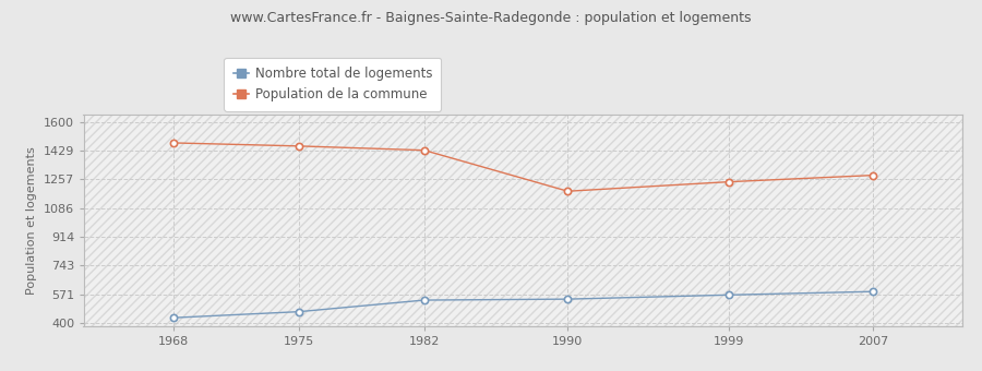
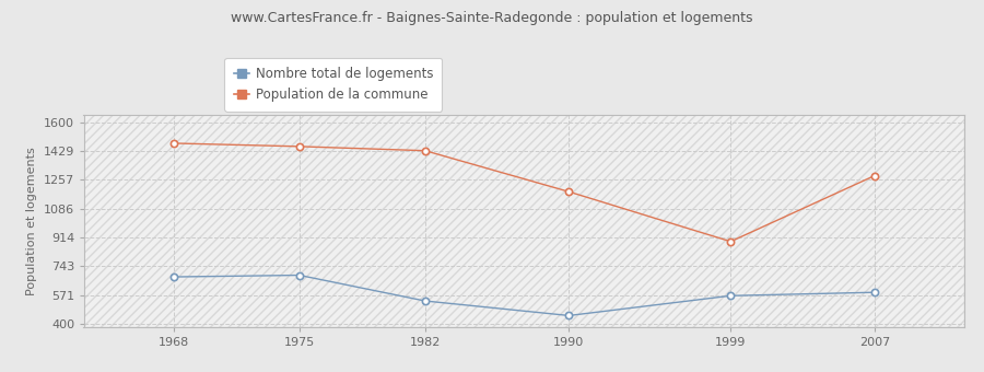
Nombre total de logements/1968: 430 -> 680
Nombre total de logements/1975: 470 -> 690
Nombre total de logements/1990: 540 -> 450
Population de la commune/1999: 1240 -> 890
